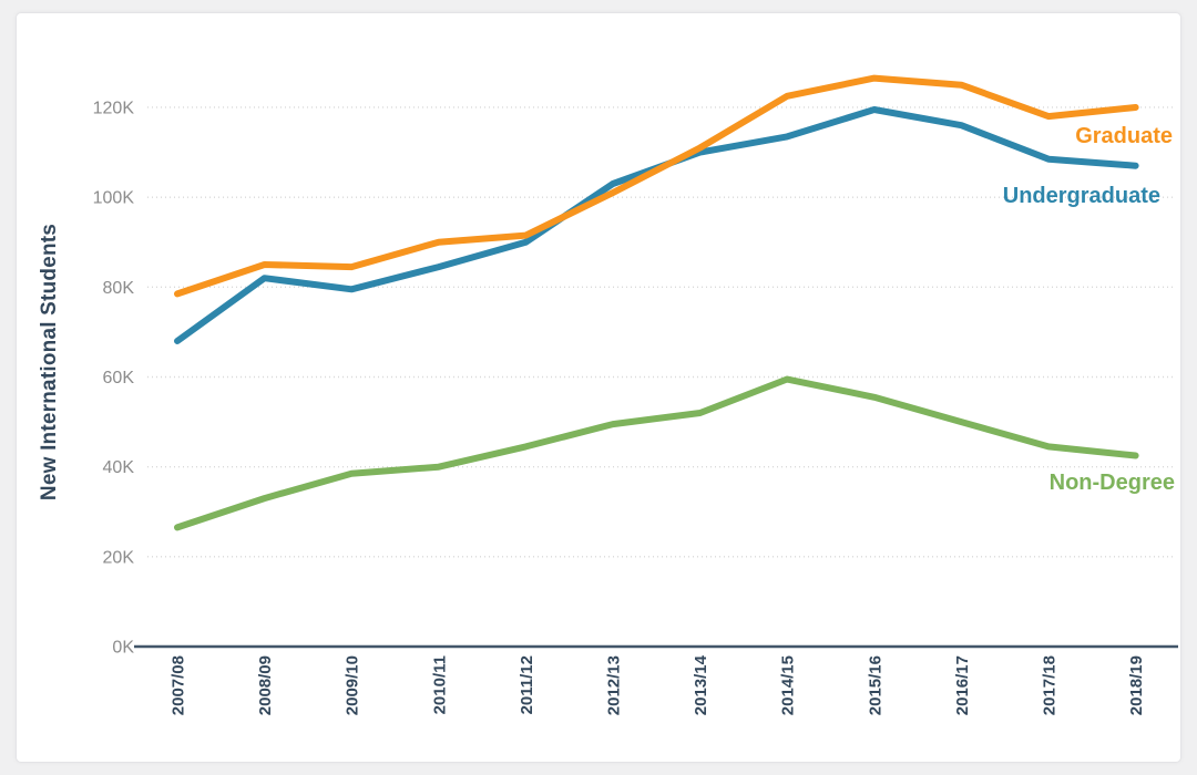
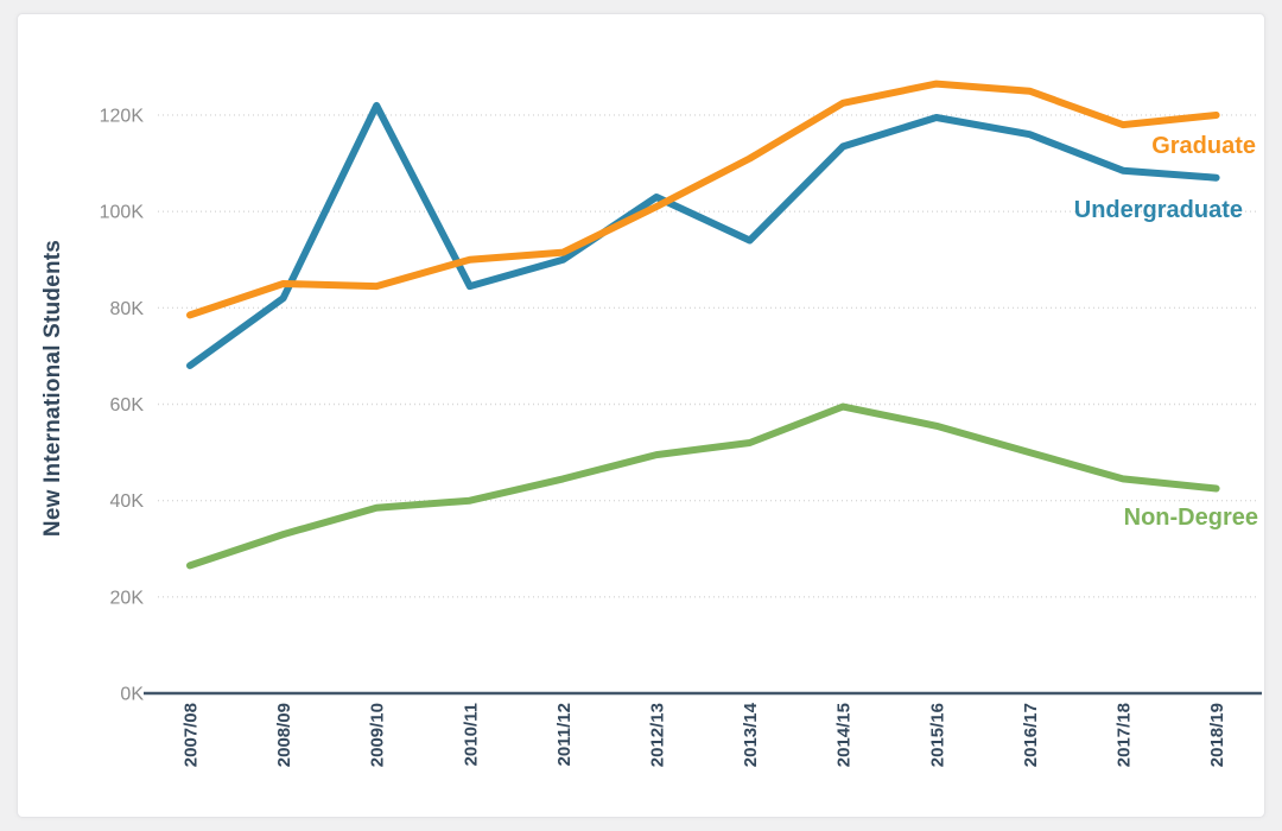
Undergraduate/2009/10: 80K -> 122K
Undergraduate/2013/14: 110K -> 94K
